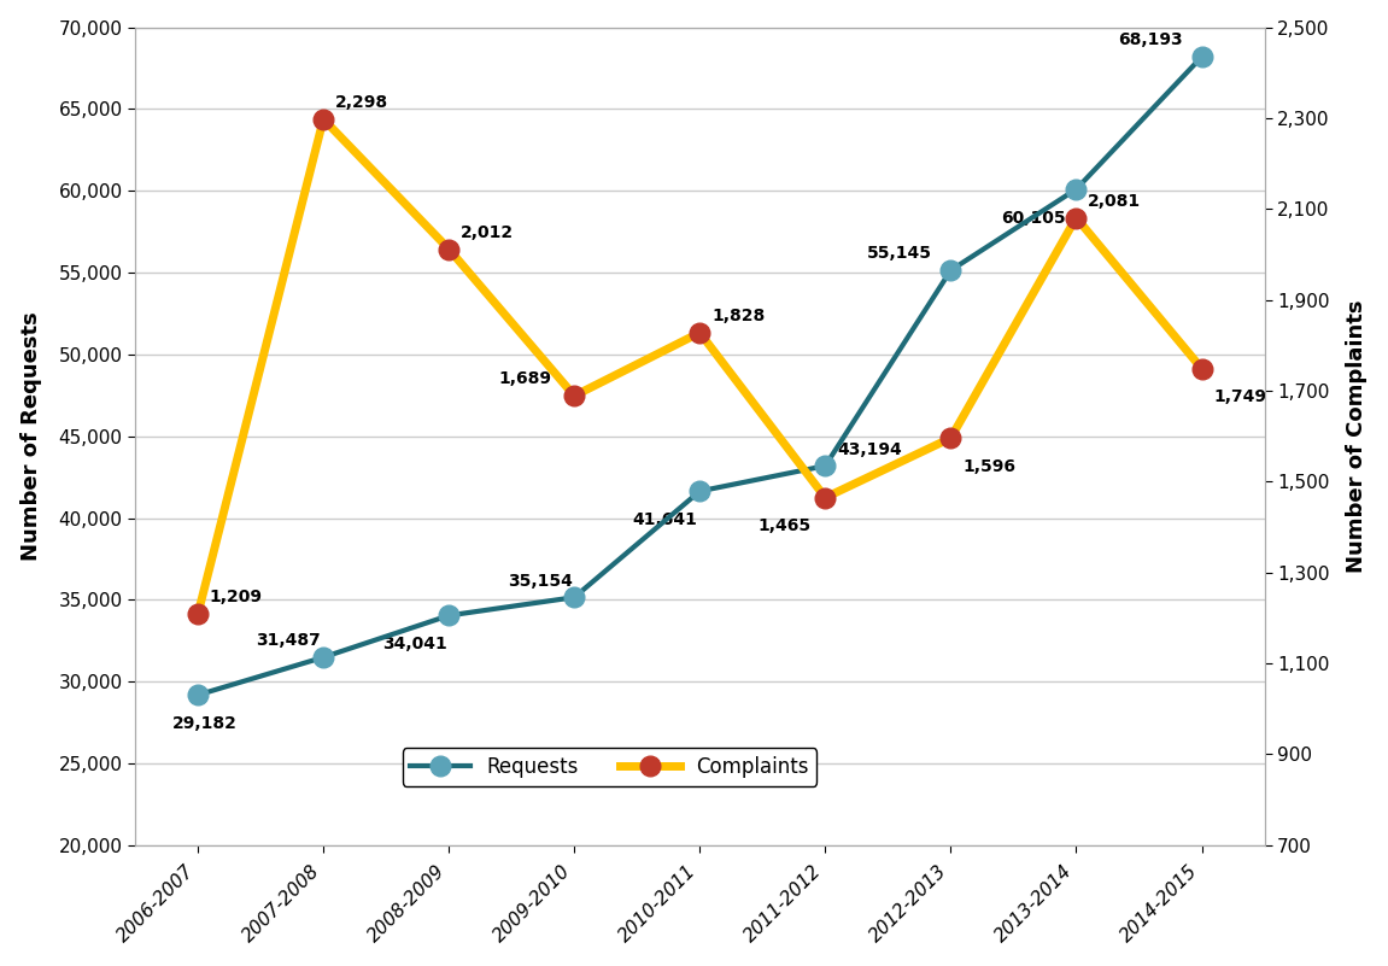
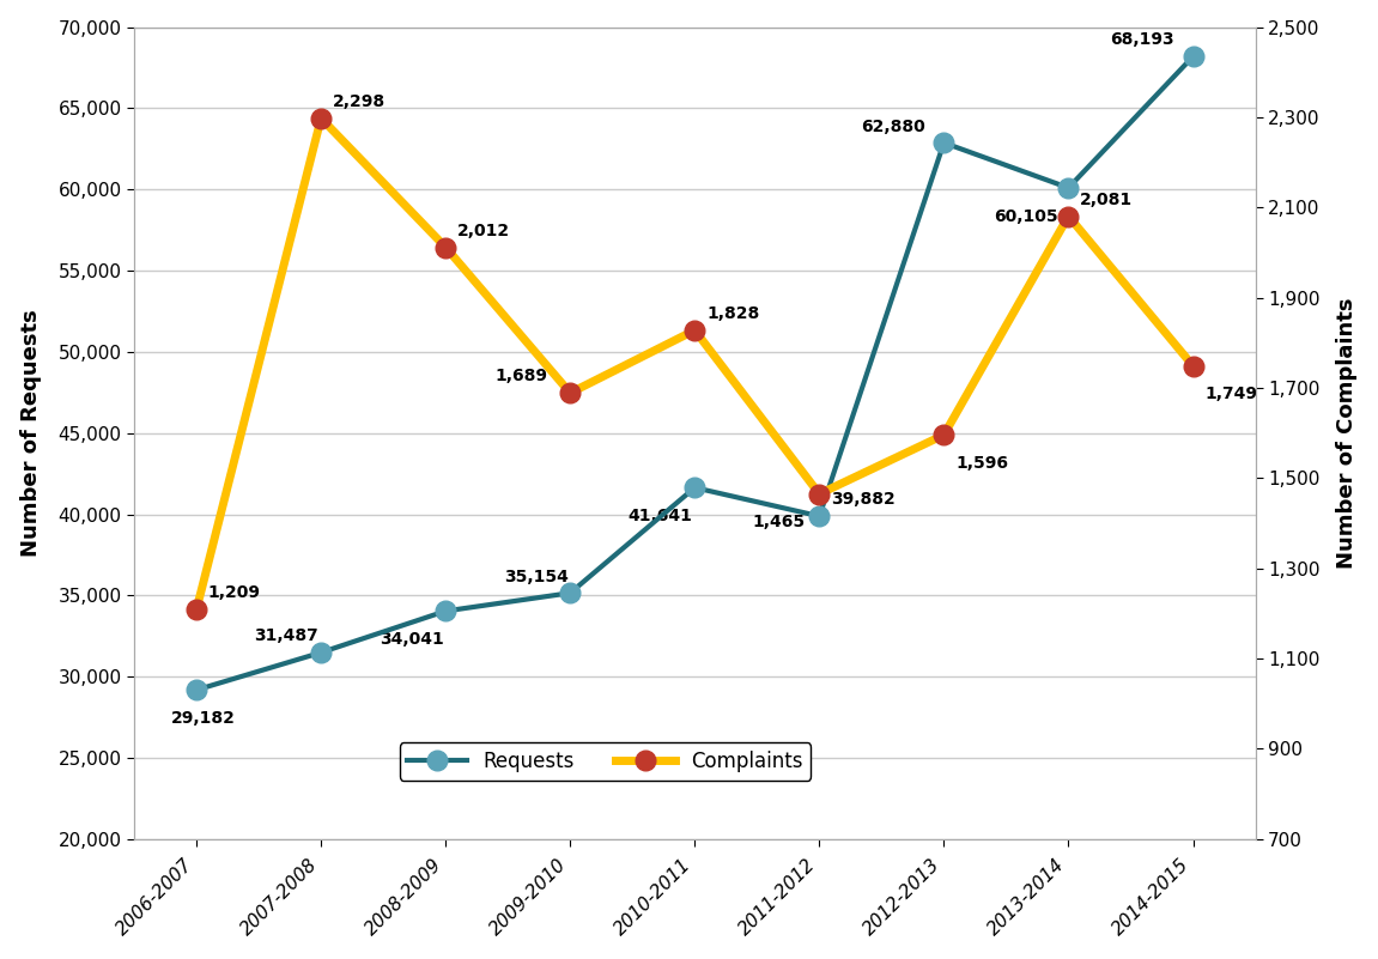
Requests/2011-2012: 43,194 -> 39,882
Requests/2012-2013: 55,145 -> 62,880
